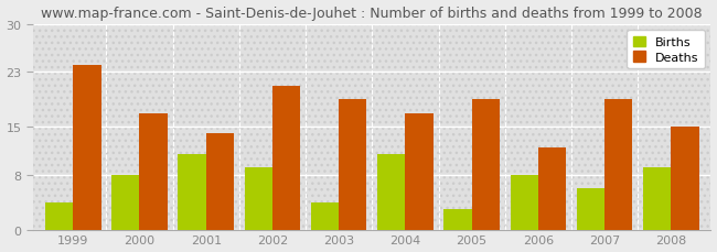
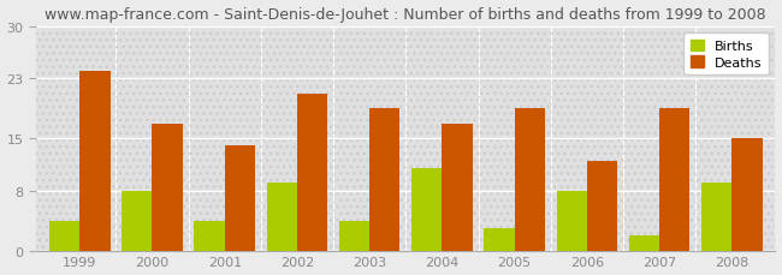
Births/2001: 11 -> 4
Births/2007: 6 -> 2
